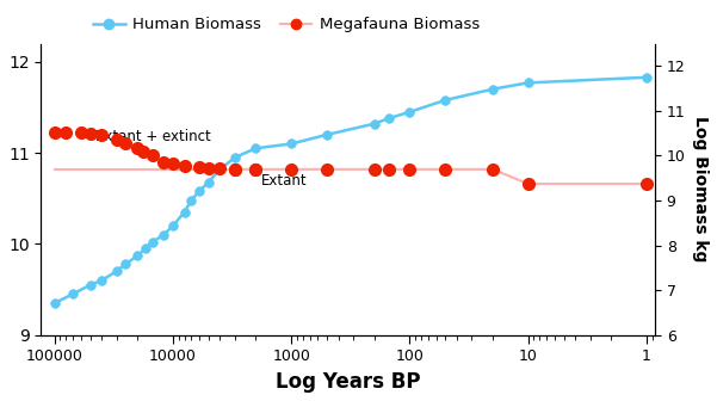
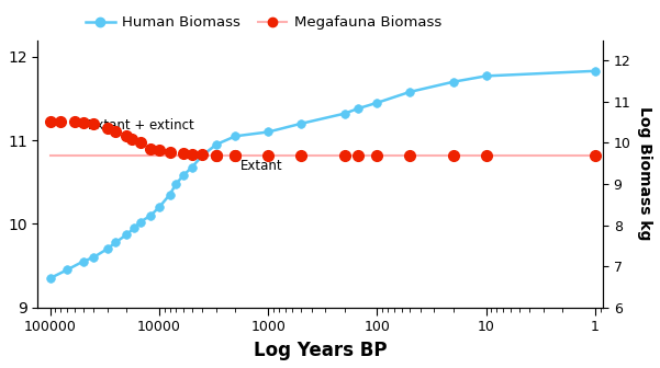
Megafauna Biomass/10: 10.66 -> 10.82
Megafauna Biomass/1: 10.66 -> 10.82
